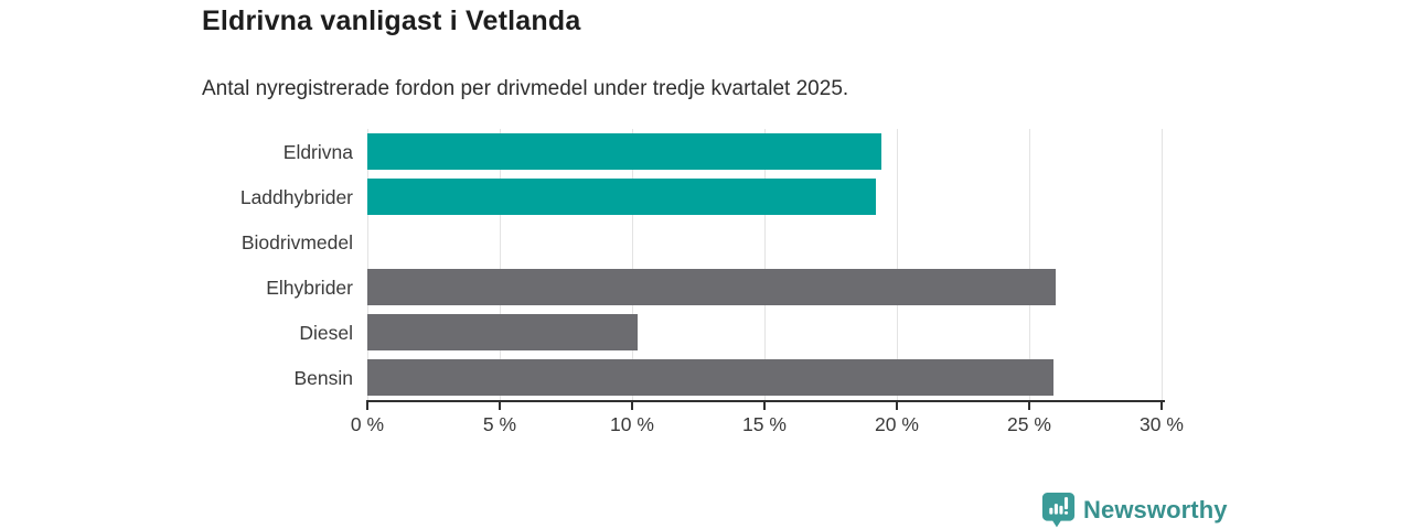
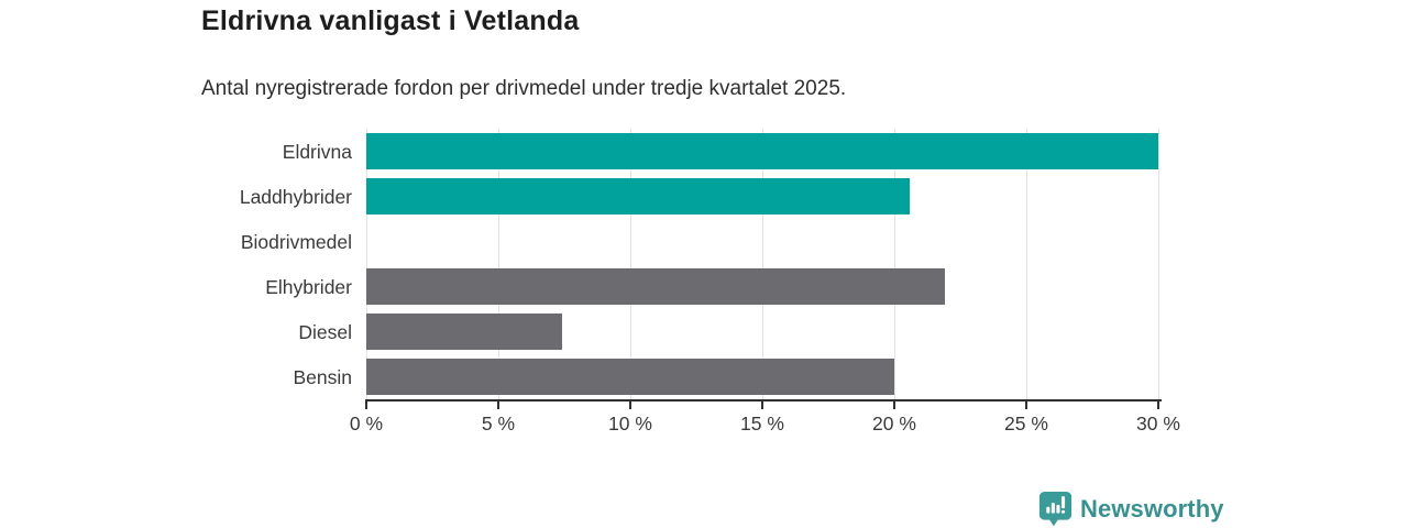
Eldrivna: 19.4% -> 30.0%
Laddhybrider: 19.2% -> 20.6%
Elhybrider: 26.0% -> 21.9%
Diesel: 10.2% -> 7.4%
Bensin: 25.9% -> 20.0%
